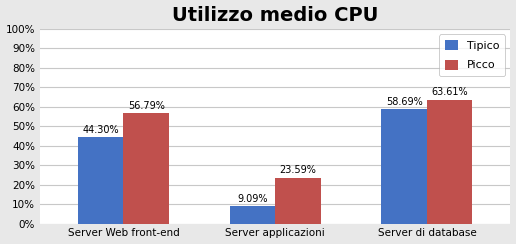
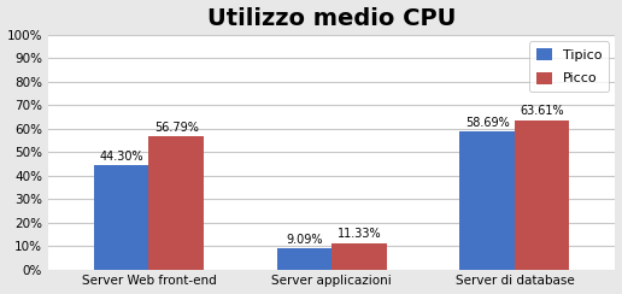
Picco/Server applicazioni: 23.59% -> 11.33%
